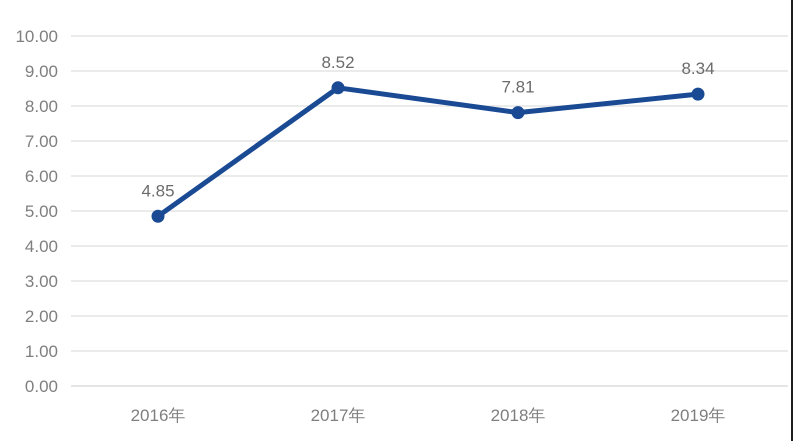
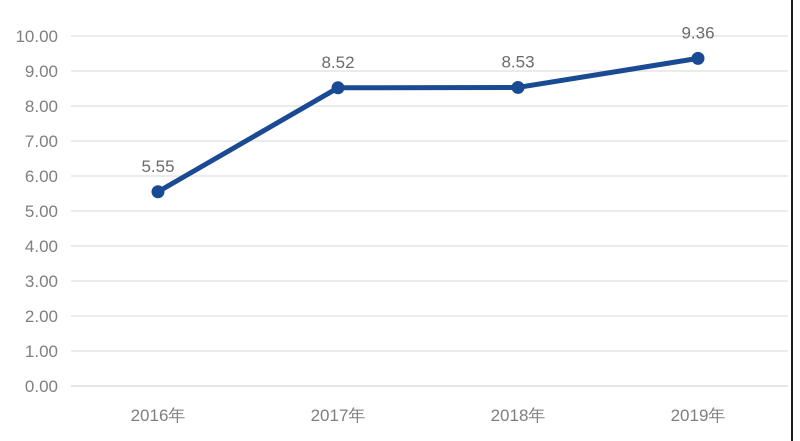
2016年: 4.85 -> 5.55
2018年: 7.81 -> 8.53
2019年: 8.34 -> 9.36
